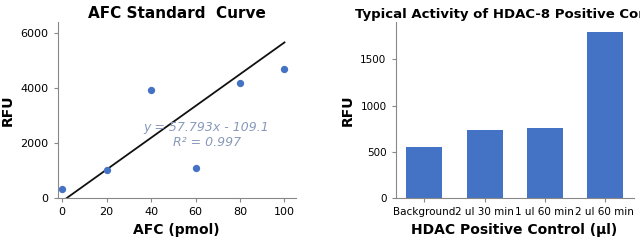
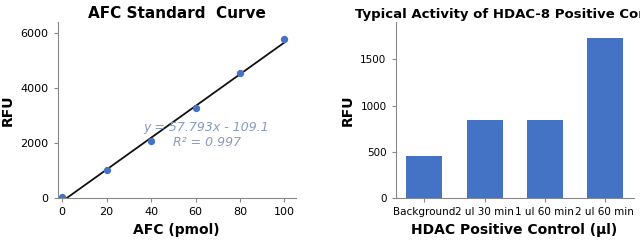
AFC Standard Curve/0: 350 -> 50
AFC Standard Curve/40: 3950 -> 2080
AFC Standard Curve/60: 1100 -> 3270
AFC Standard Curve/80: 4200 -> 4560
AFC Standard Curve/100: 4700 -> 5780
Background: 560 -> 460
2 ul 30 min: 740 -> 840
1 ul 60 min: 760 -> 840
2 ul 60 min: 1800 -> 1730
